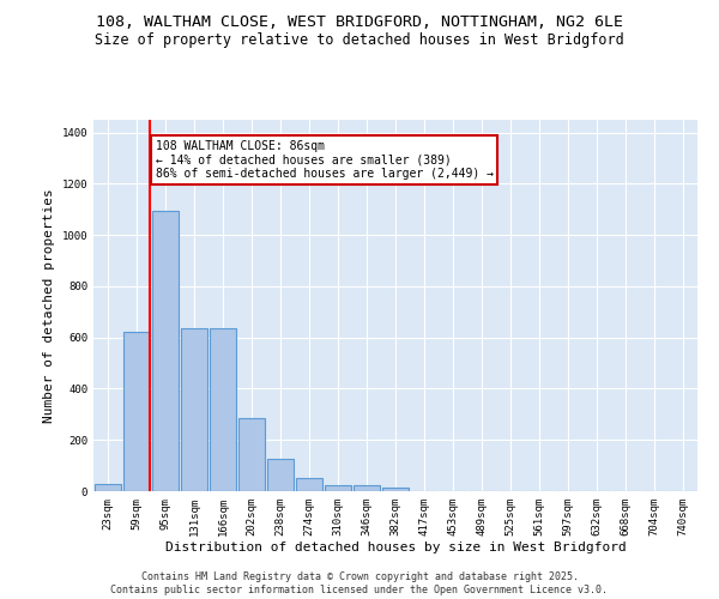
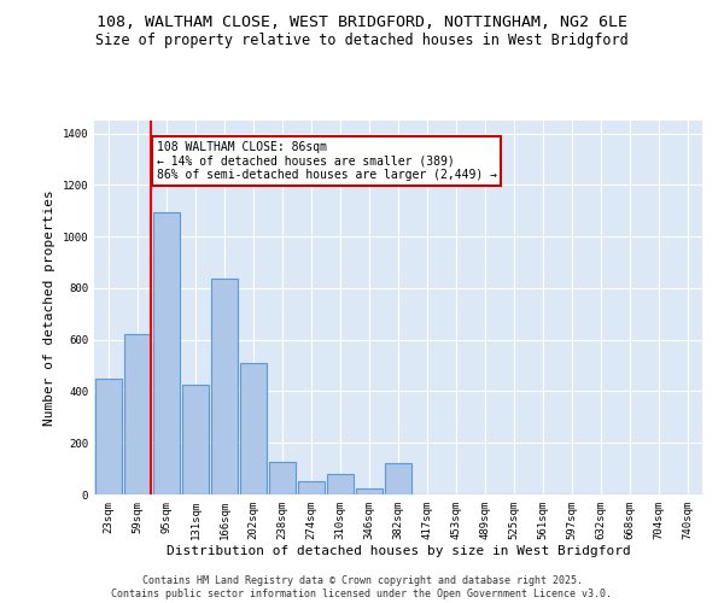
23sqm: 30 -> 450
131sqm: 635 -> 425
166sqm: 635 -> 835
202sqm: 285 -> 510
310sqm: 25 -> 80
382sqm: 15 -> 120
